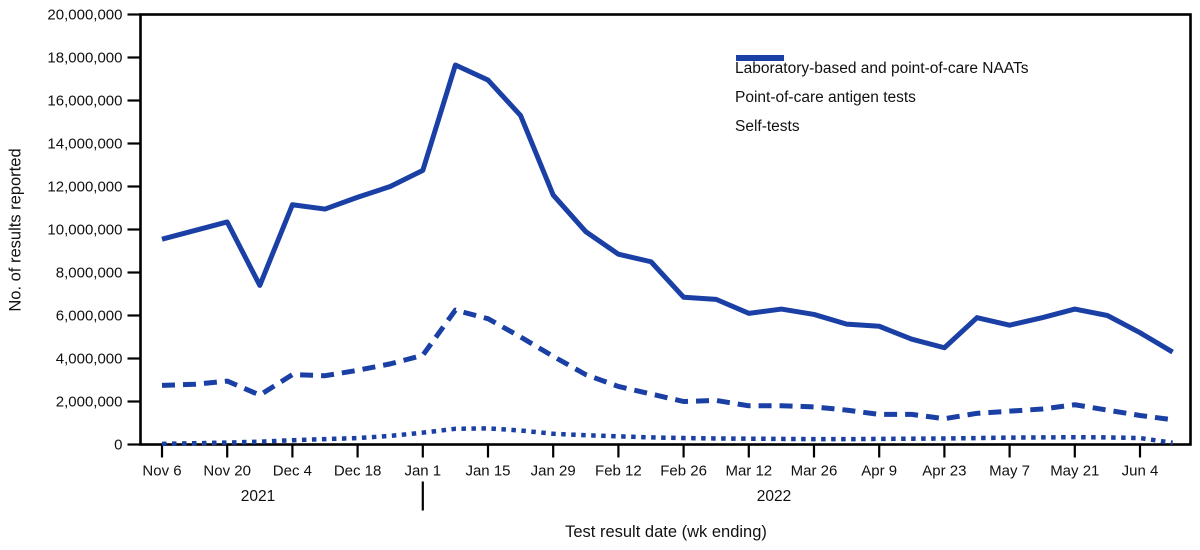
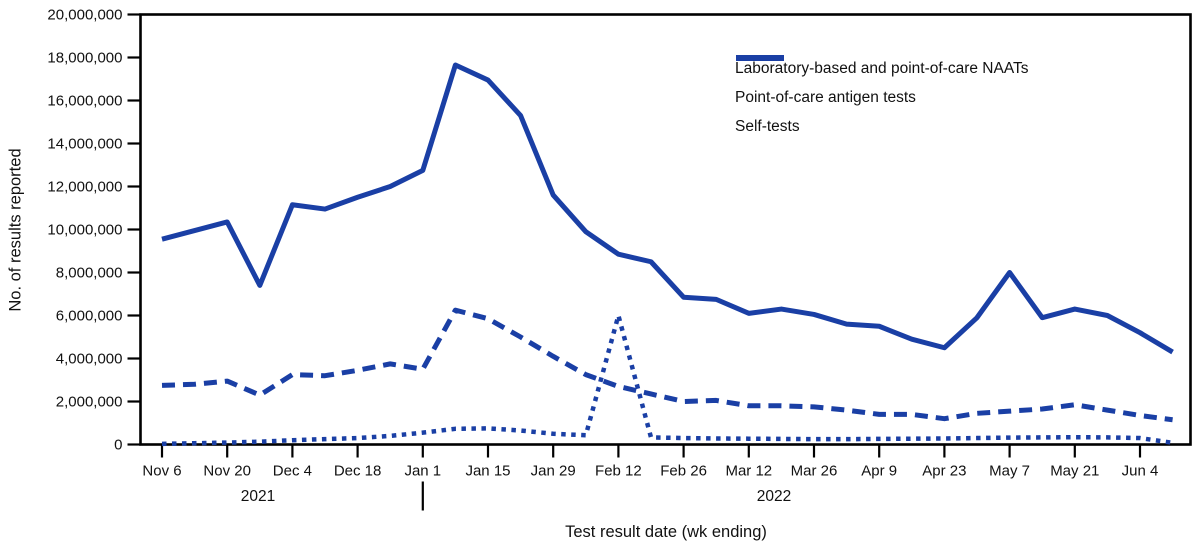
Point-of-care antigen tests/Jan 1: 4200000 -> 3500000
Self-tests/Feb 12: 400000 -> 6000000
Laboratory-based and point-of-care NAATs/May 7: 5600000 -> 8000000
